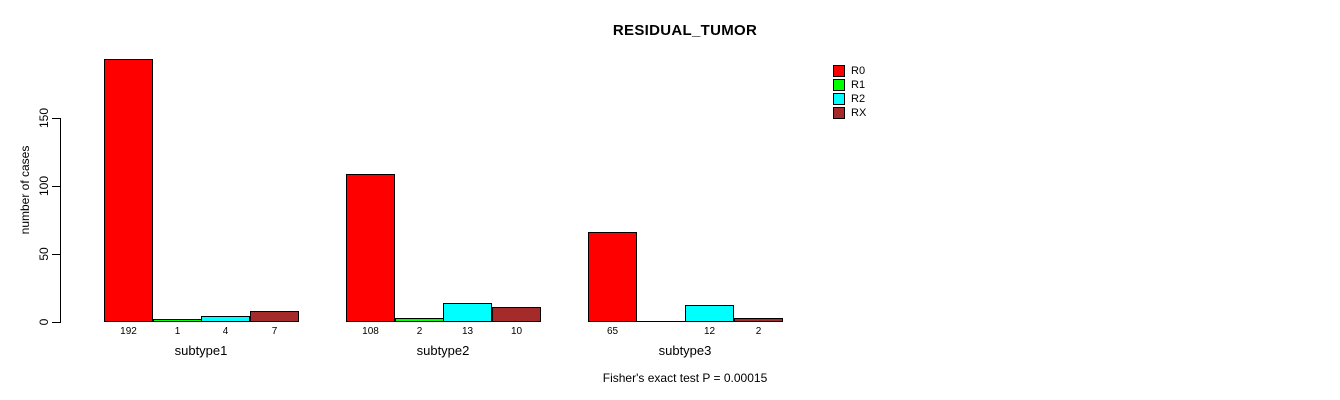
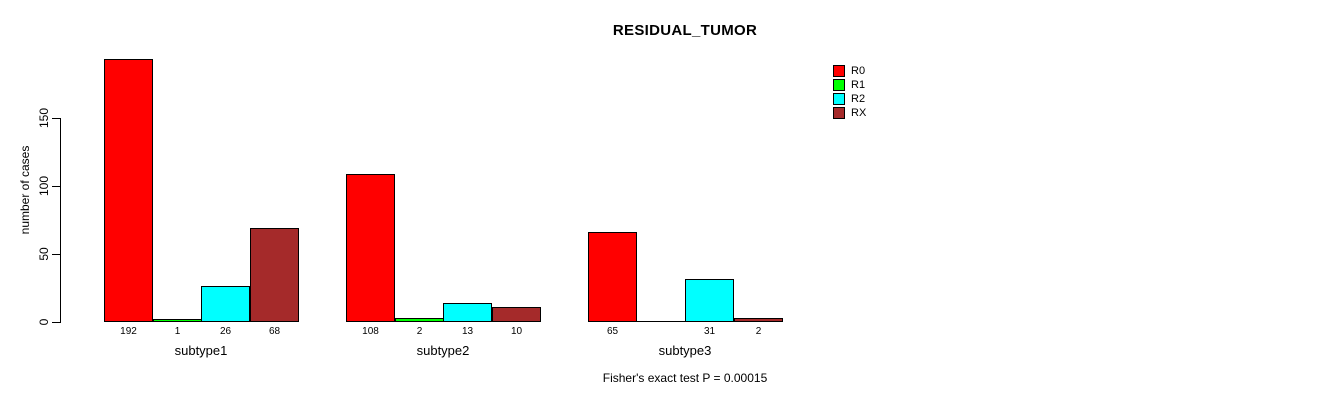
R2/subtype1: 4 -> 26
RX/subtype1: 7 -> 68
R2/subtype3: 12 -> 31
